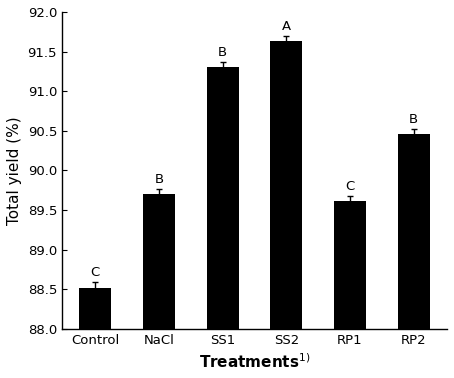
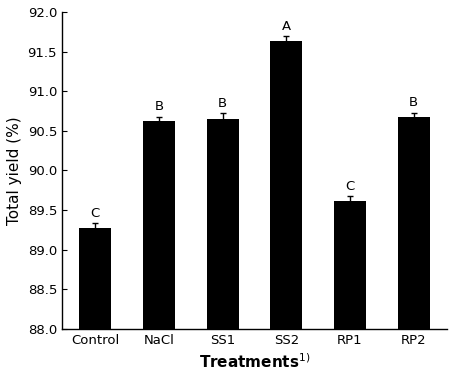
Control: 88.52 -> 89.27
NaCl: 89.70 -> 90.62
SS1: 91.30 -> 90.65
RP2: 90.46 -> 90.67
